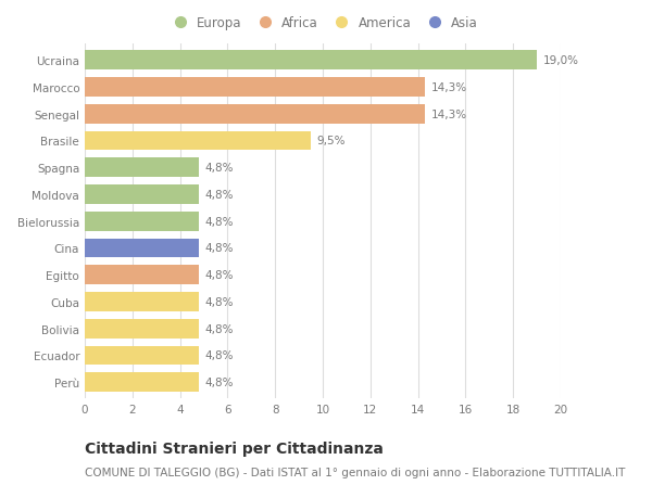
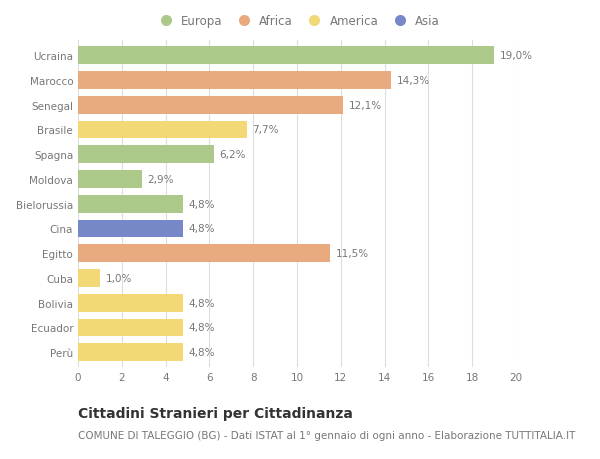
Senegal: 14,3% -> 12,1%
Brasile: 9,5% -> 7,7%
Spagna: 4,8% -> 6,2%
Moldova: 4,8% -> 2,9%
Egitto: 4,8% -> 11,5%
Cuba: 4,8% -> 1,0%
